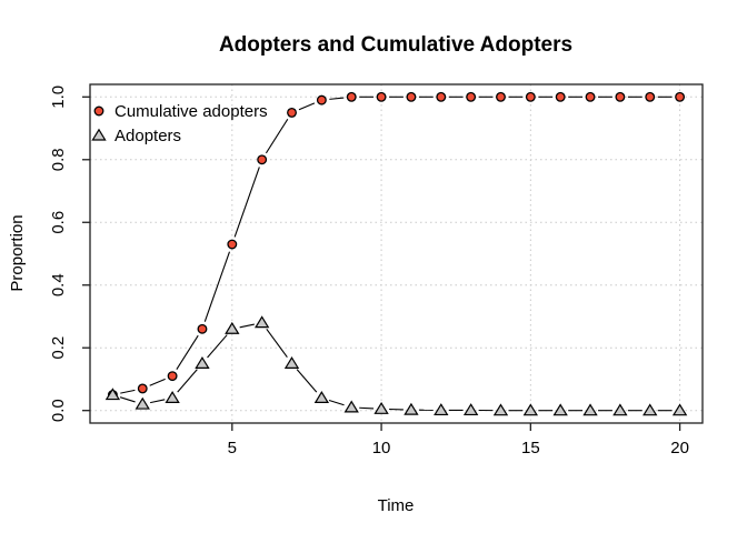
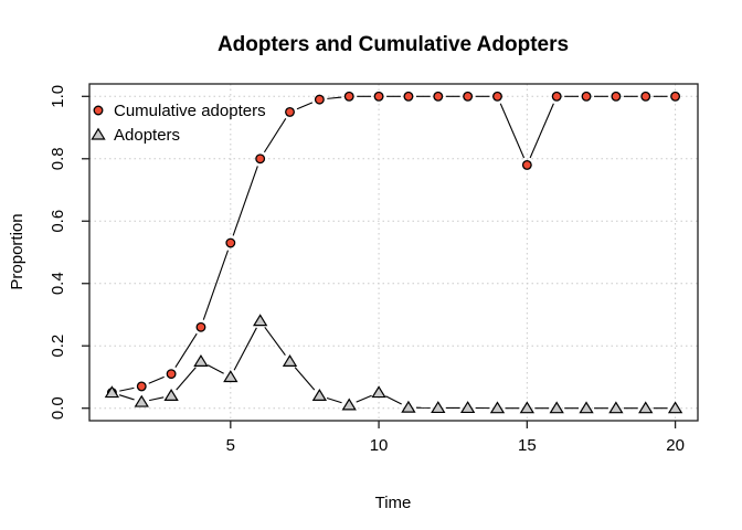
Adopters/5: 0.26 -> 0.10
Adopters/10: 0.01 -> 0.05
Cumulative adopters/15: 1.00 -> 0.78
